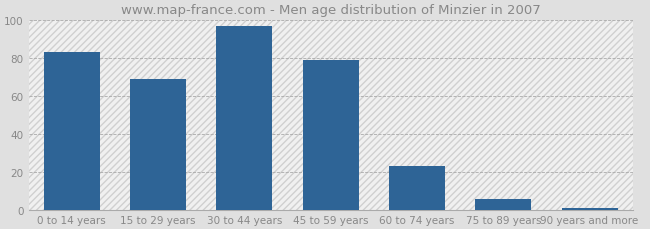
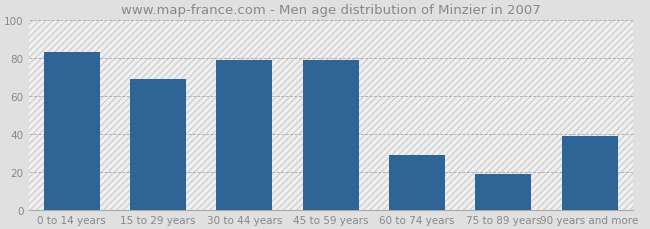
30 to 44 years: 97 -> 79
60 to 74 years: 23 -> 29
75 to 89 years: 6 -> 19
90 years and more: 1 -> 39
